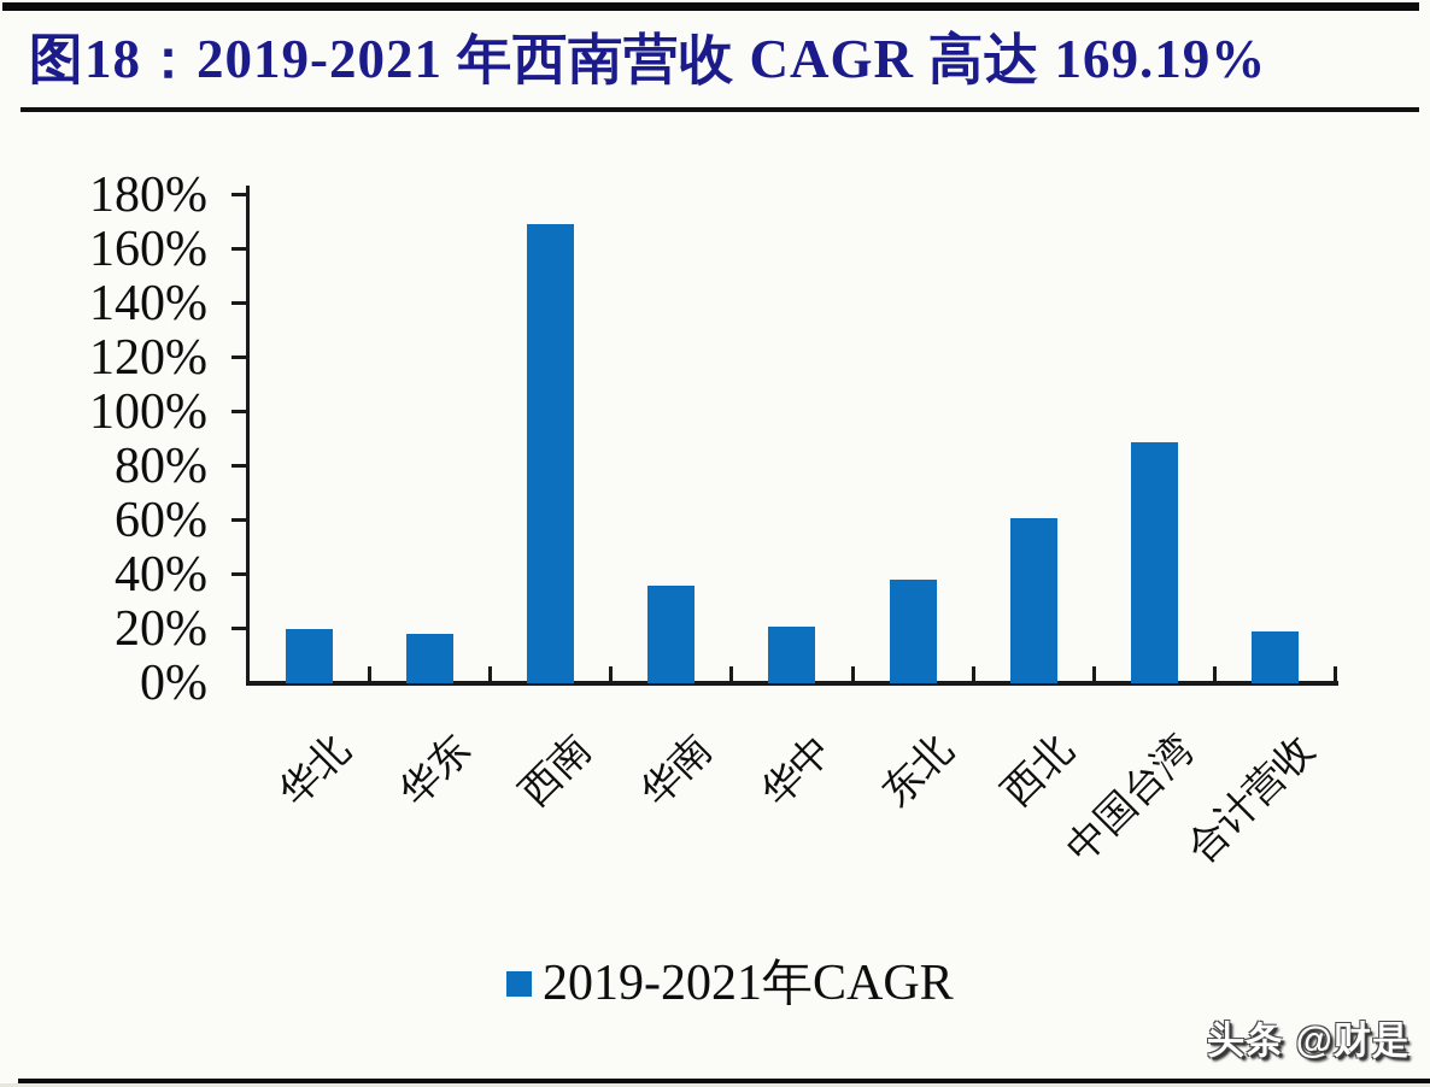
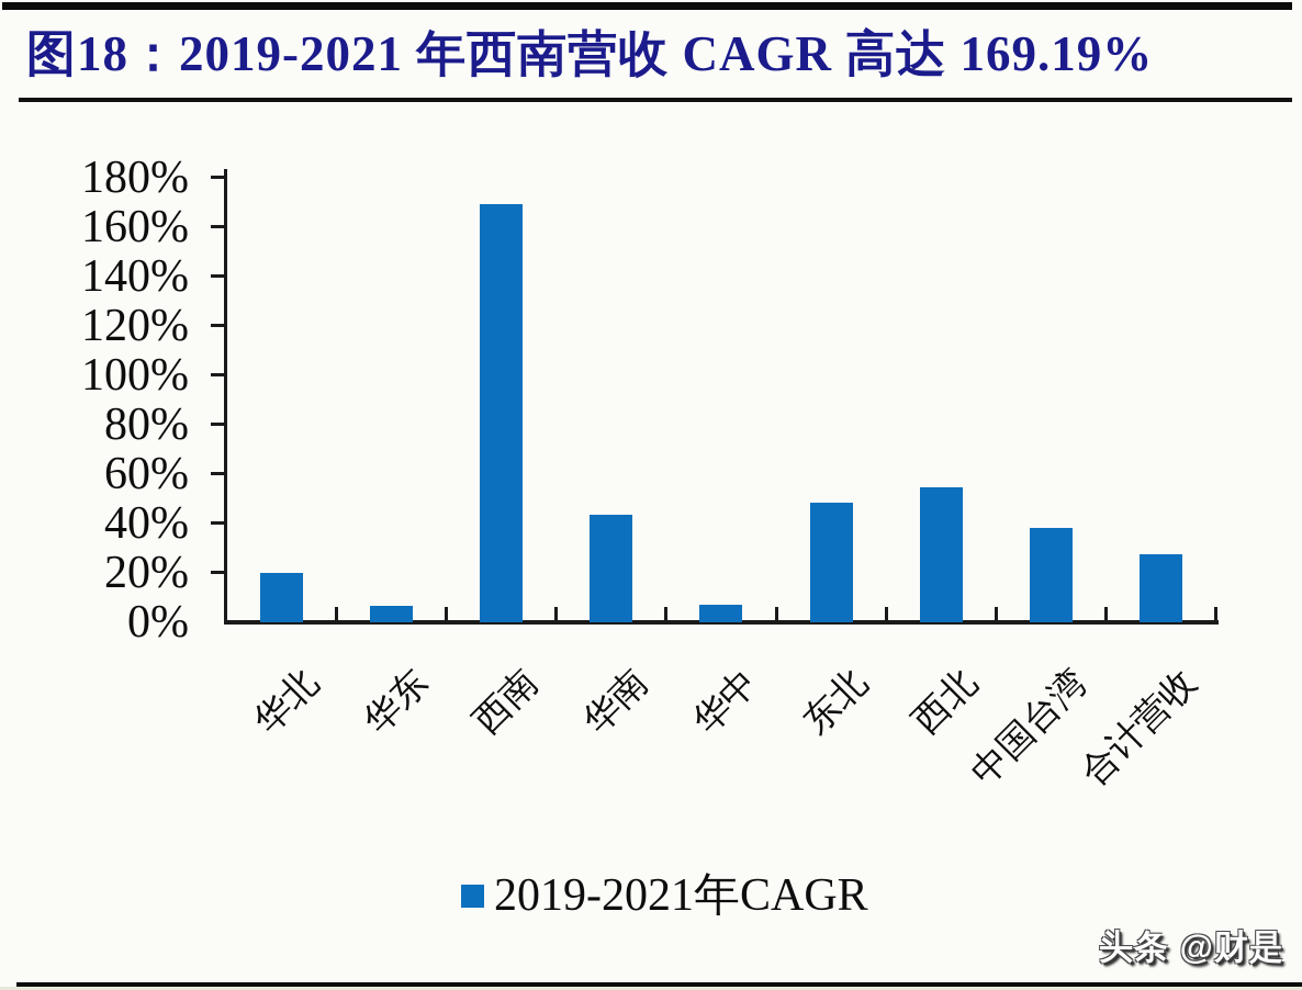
华东: 18% -> 7%
华南: 36% -> 44%
华中: 21% -> 7%
东北: 38% -> 48%
西北: 61% -> 54%
中国台湾: 89% -> 38%
合计营收: 19% -> 28%
